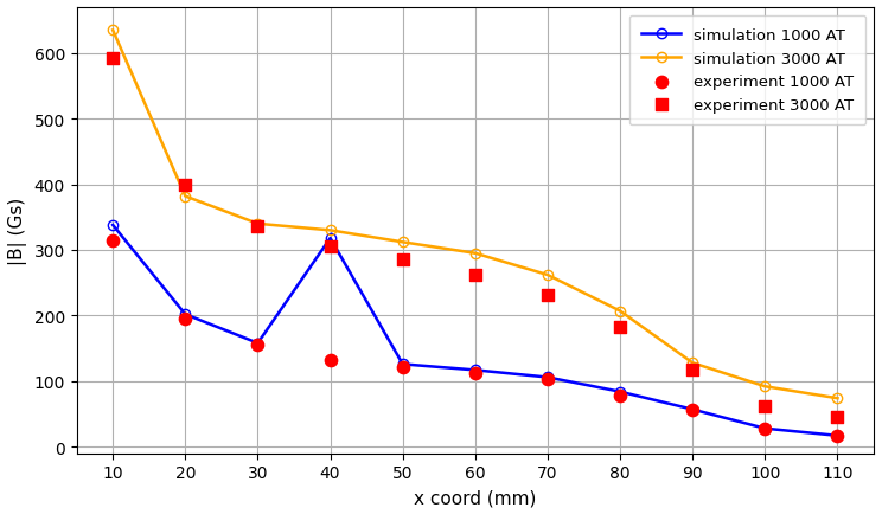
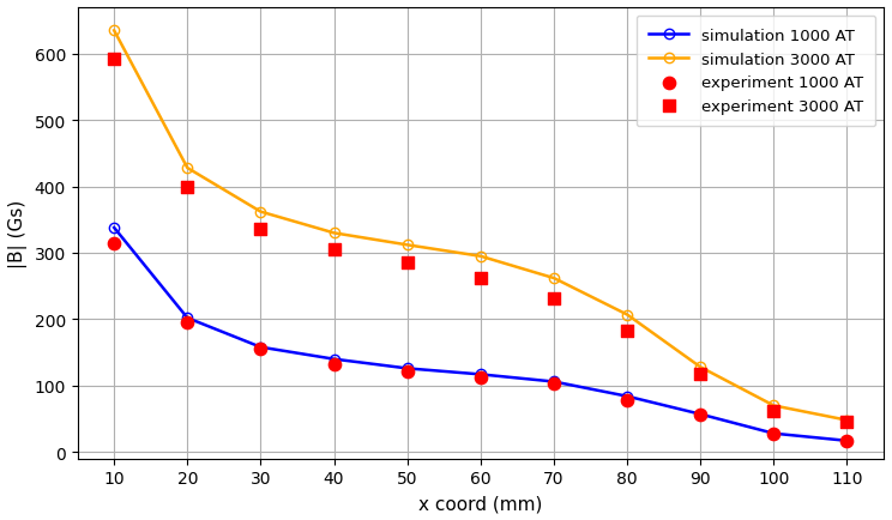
simulation 3000 AT/20: 382 -> 428
simulation 3000 AT/30: 340 -> 362
simulation 1000 AT/40: 318 -> 140
simulation 3000 AT/100: 92 -> 70
simulation 3000 AT/110: 74 -> 48
